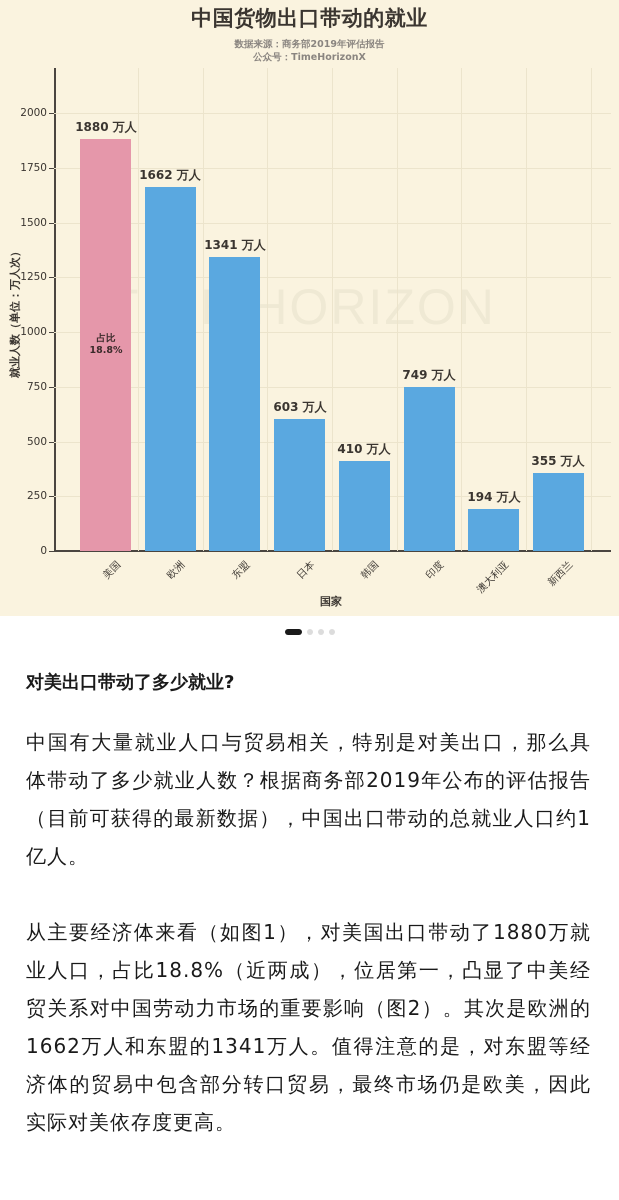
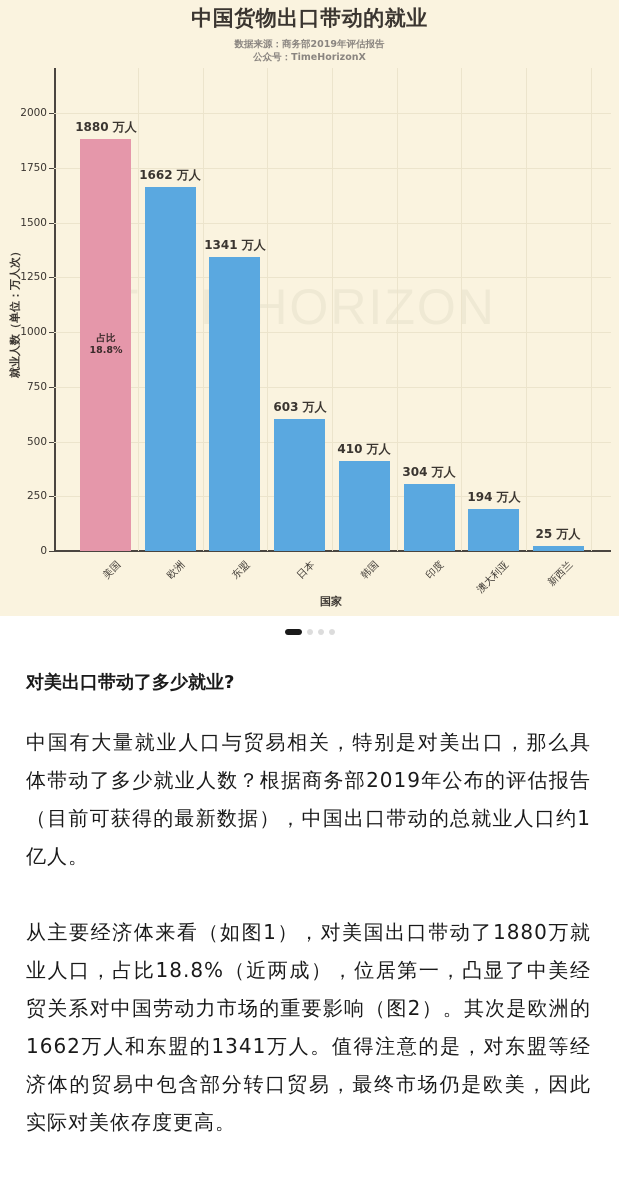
印度: 749 -> 304
新西兰: 355 -> 25
